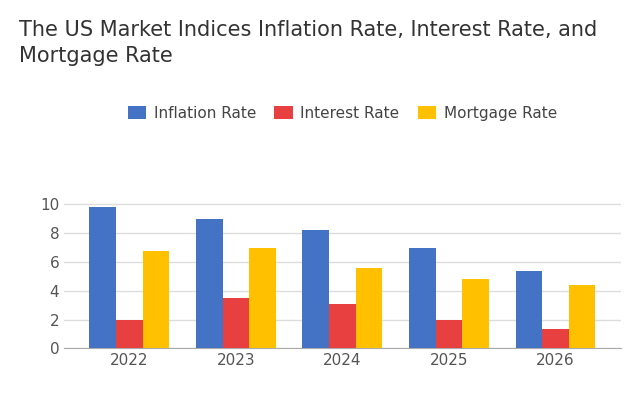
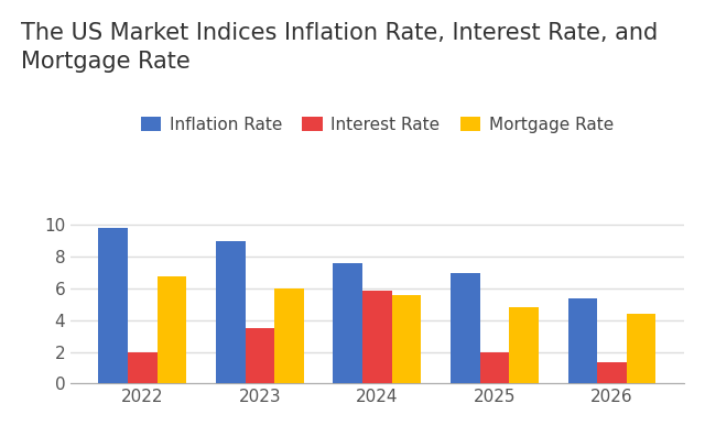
Mortgage Rate/2023: 7.0 -> 6.0
Inflation Rate/2024: 8.2 -> 7.6
Interest Rate/2024: 3.1 -> 5.9
